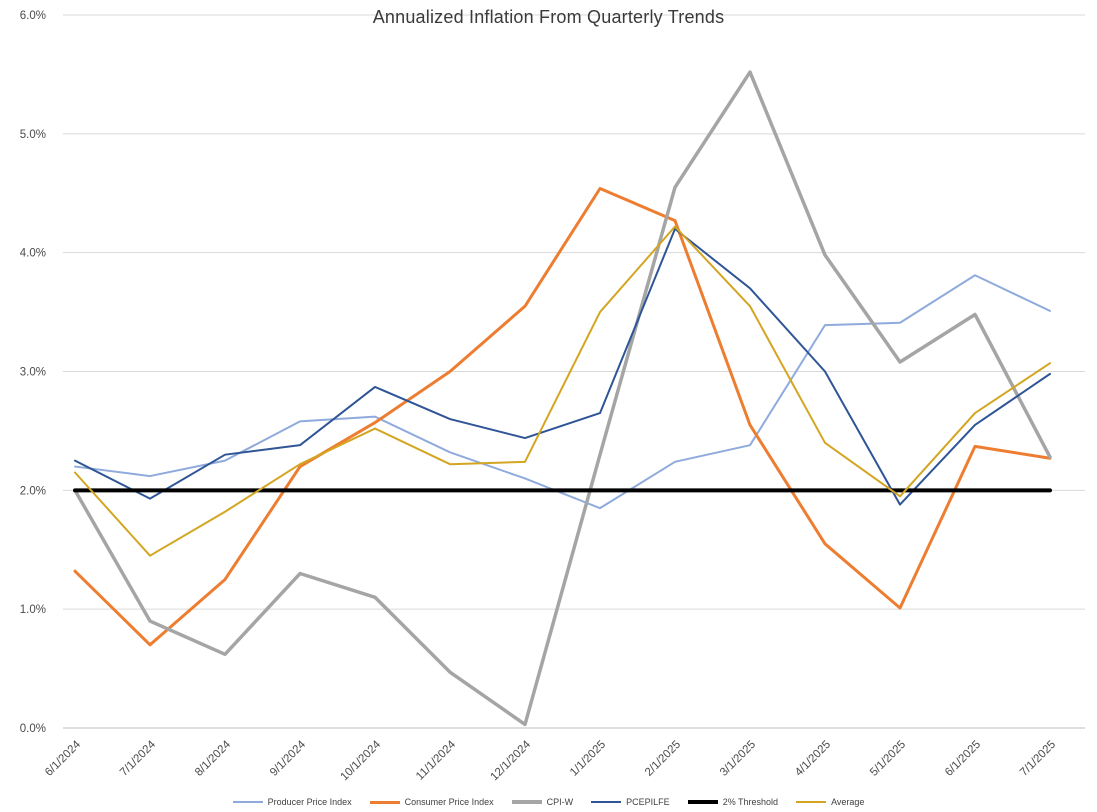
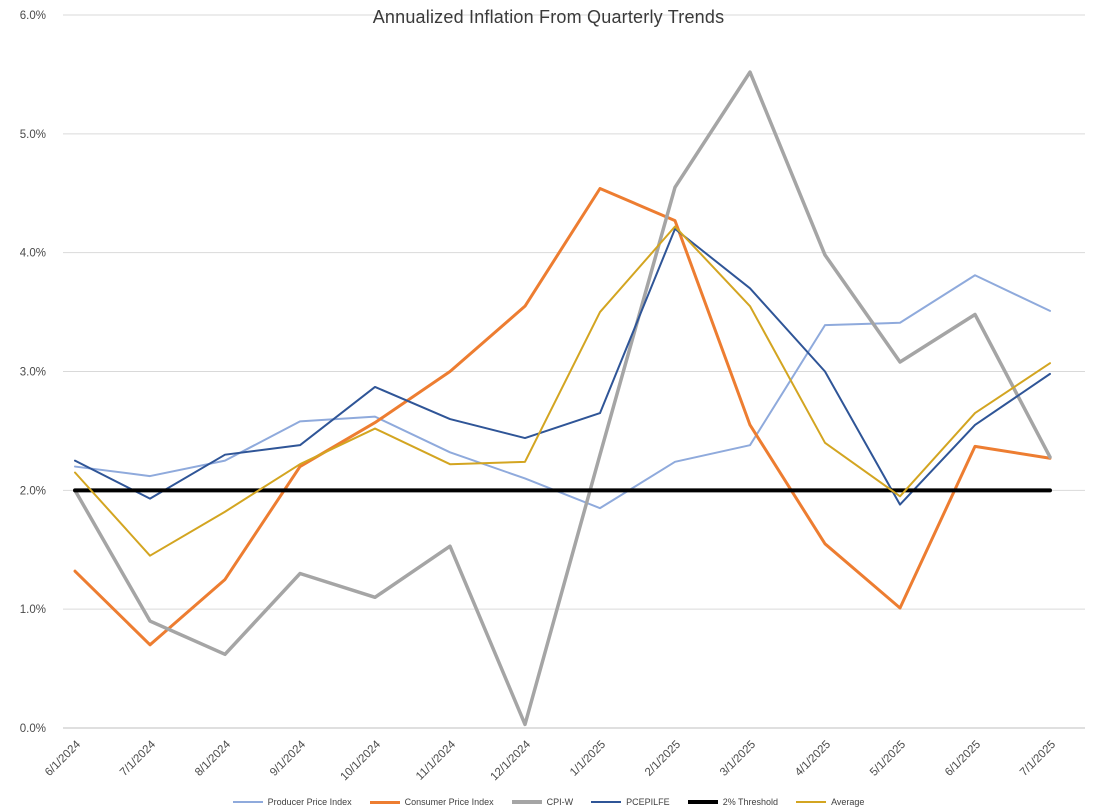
CPI-W/11/1/2024: 0.47% -> 1.53%
